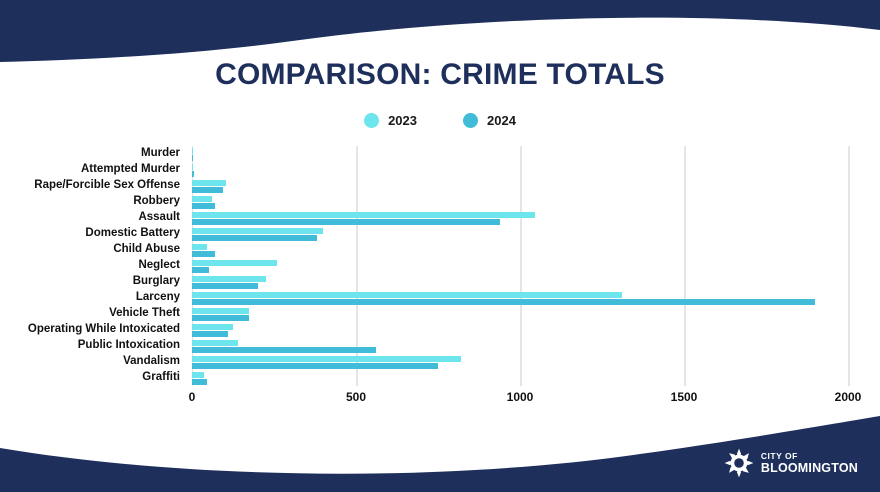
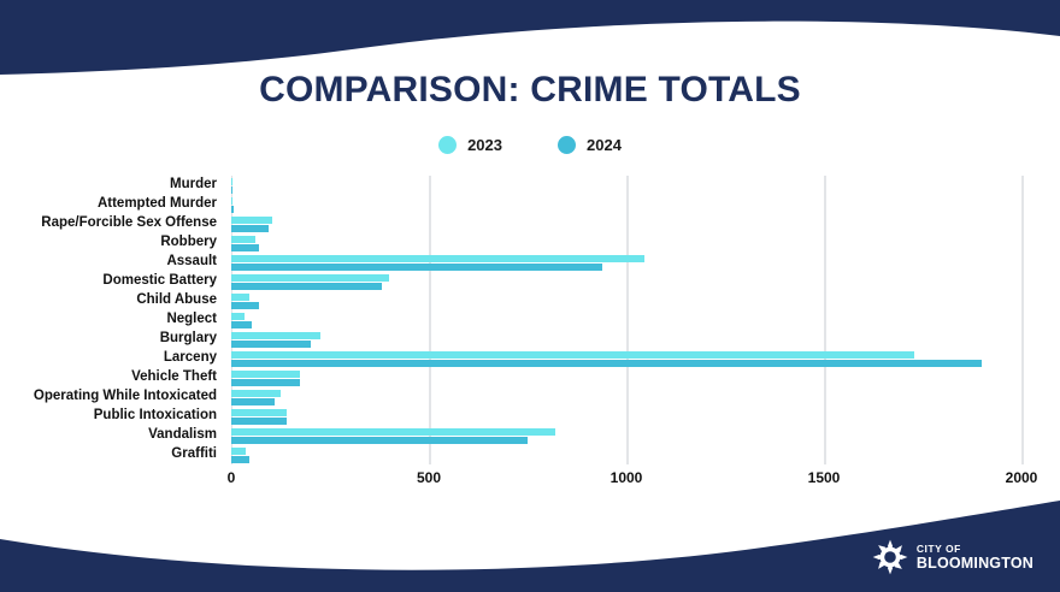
2023/Neglect: 260 -> 30
2023/Larceny: 1310 -> 1730
2024/Public Intoxication: 560 -> 140
